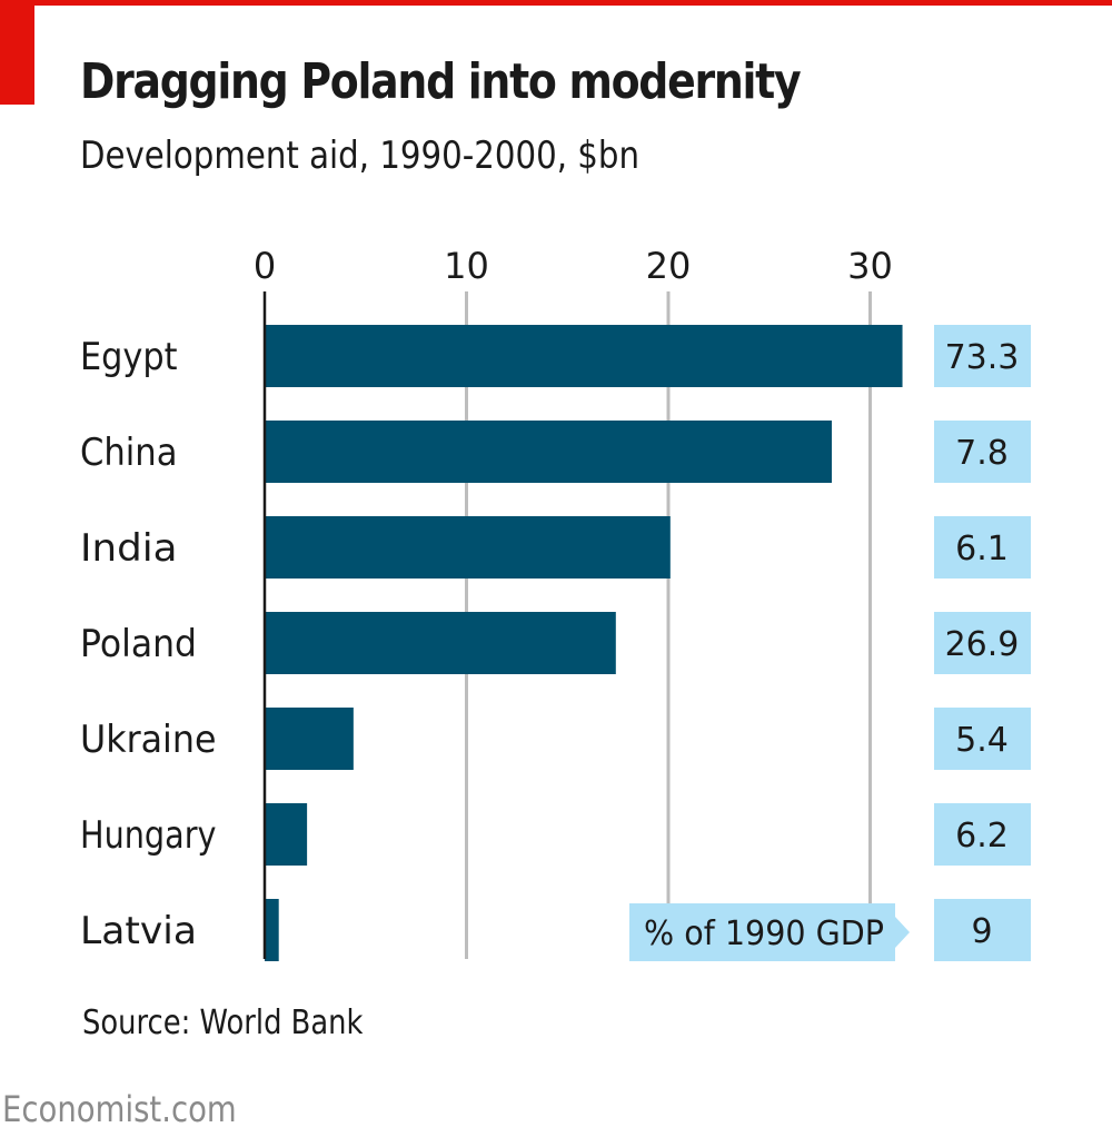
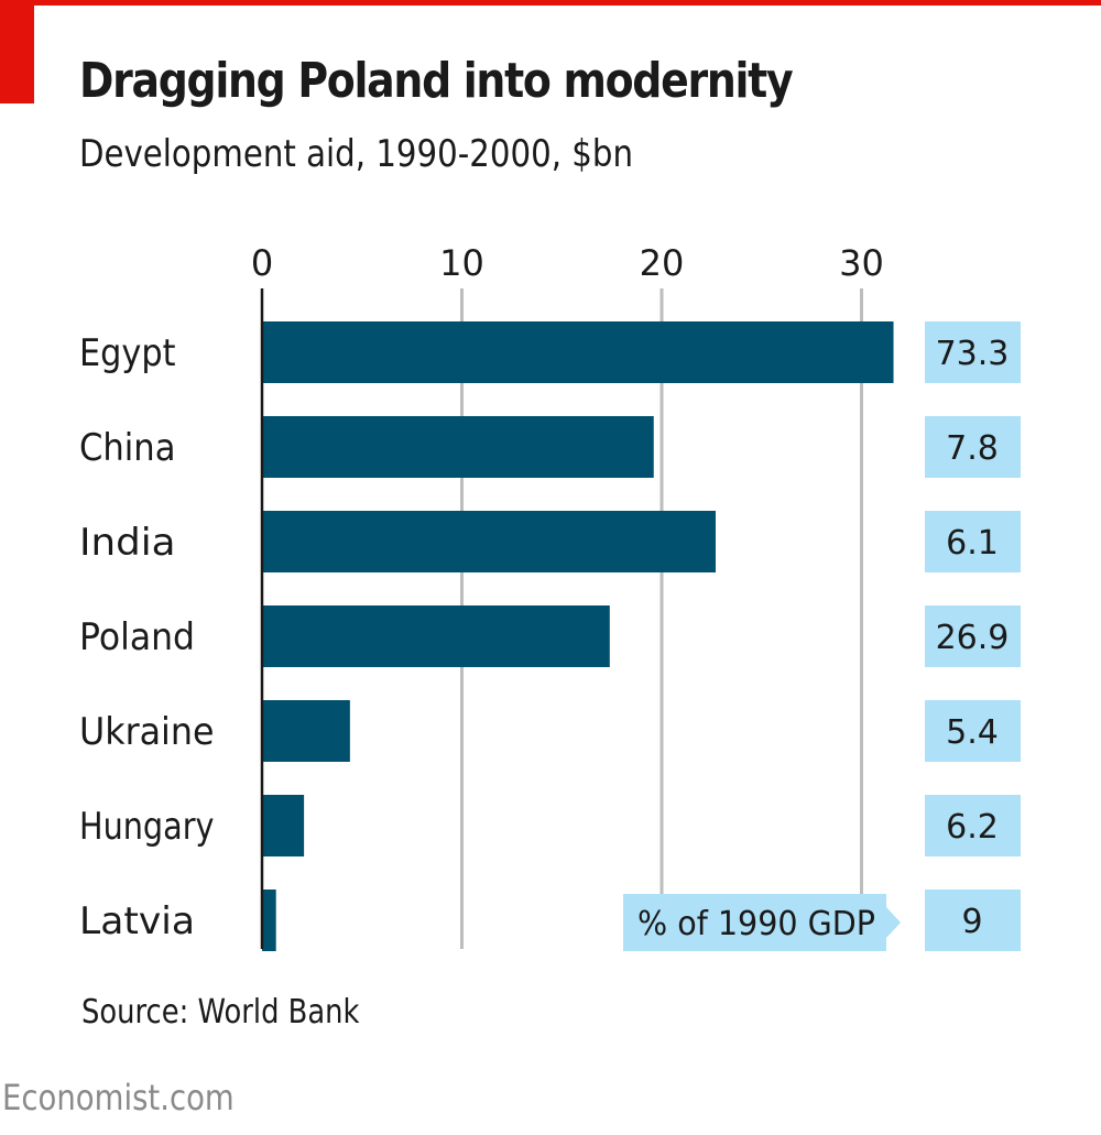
China: 28.1 -> 19.6
India: 20.1 -> 22.7
